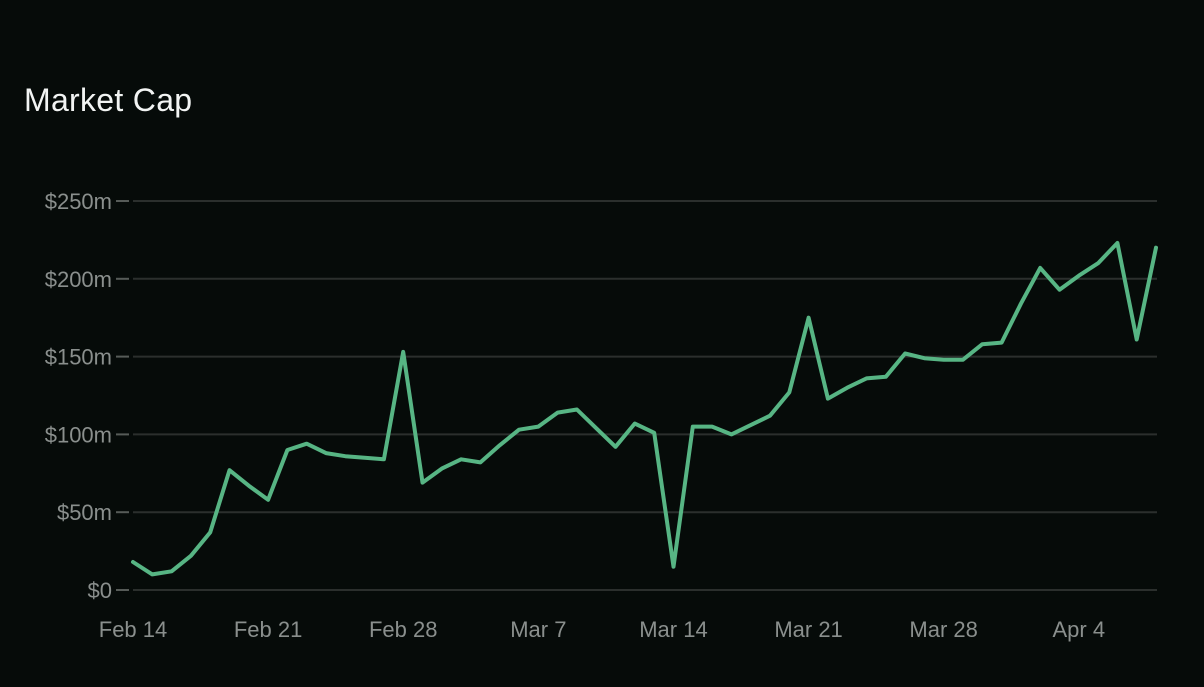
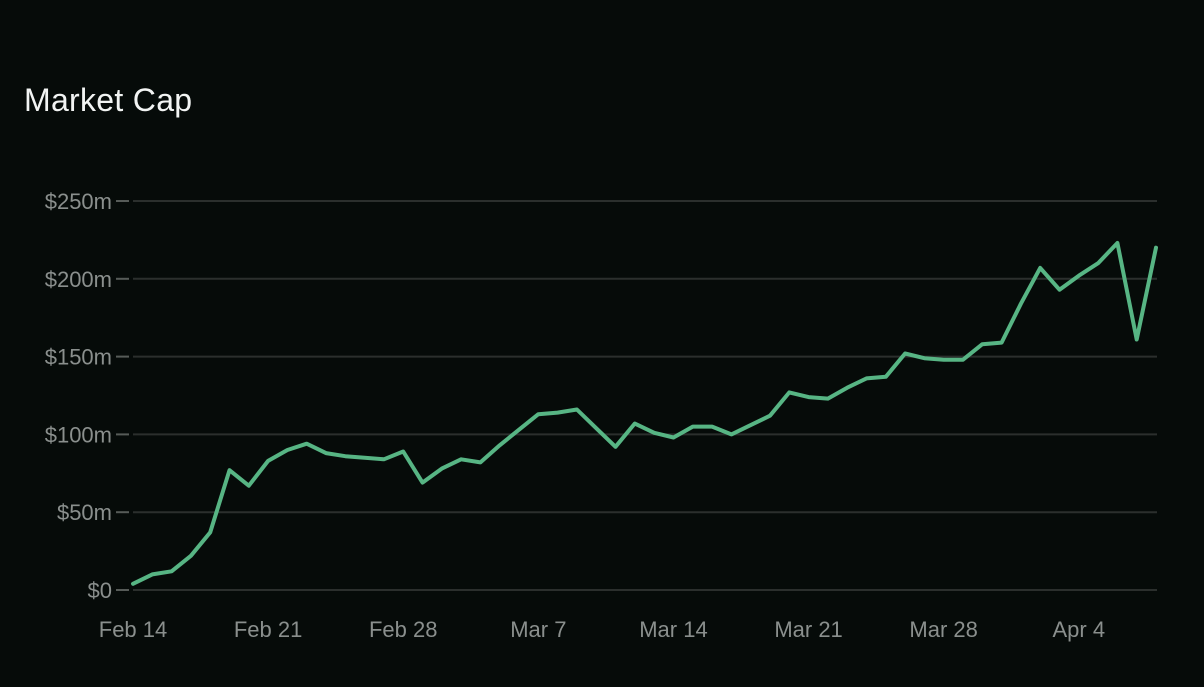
Feb 14: $18m -> $4m
Feb 21: $58m -> $83m
Feb 28: $153m -> $89m
Mar 7: $105m -> $113m
Mar 14: $15m -> $98m
Mar 21: $175m -> $124m
